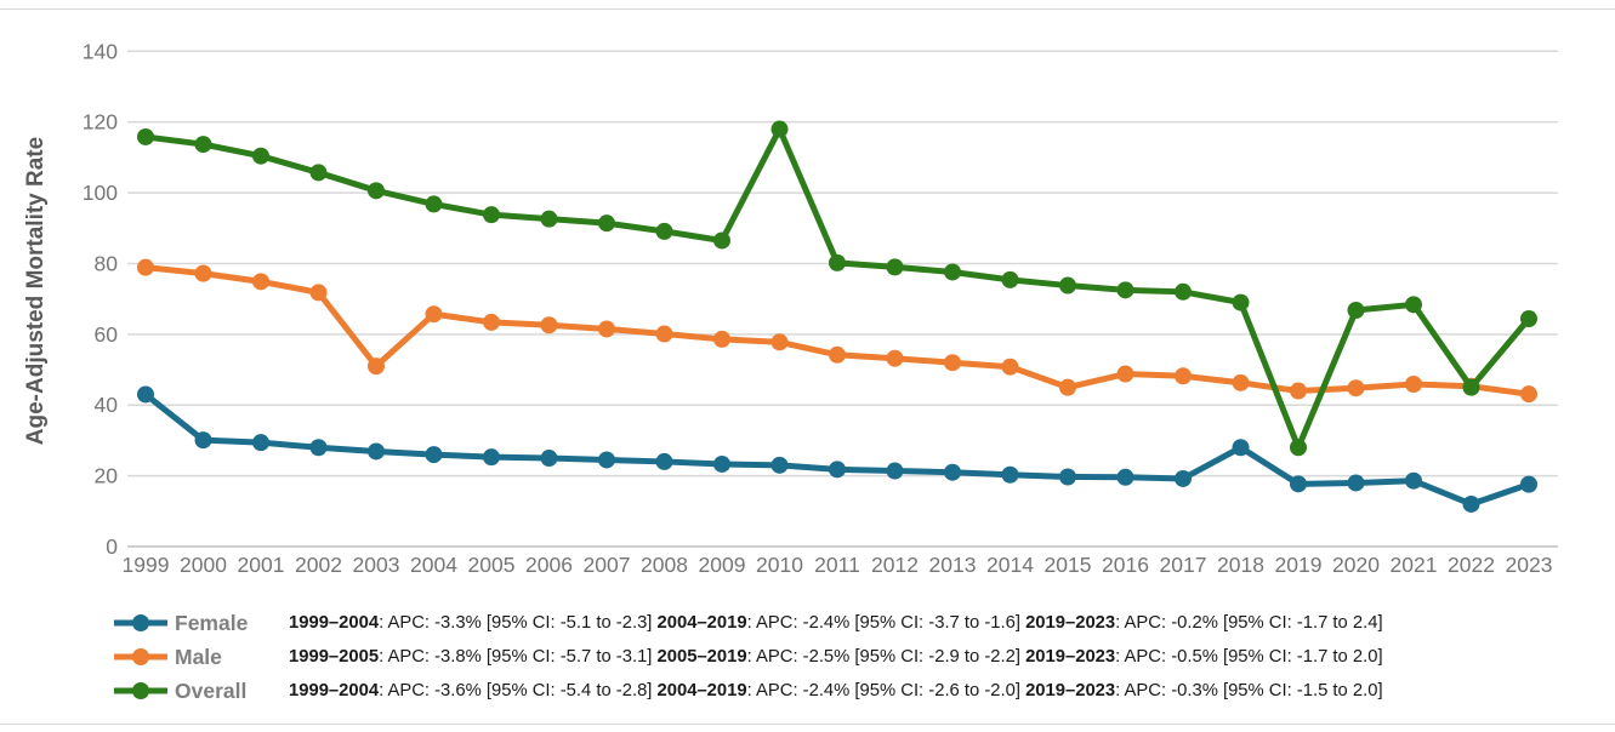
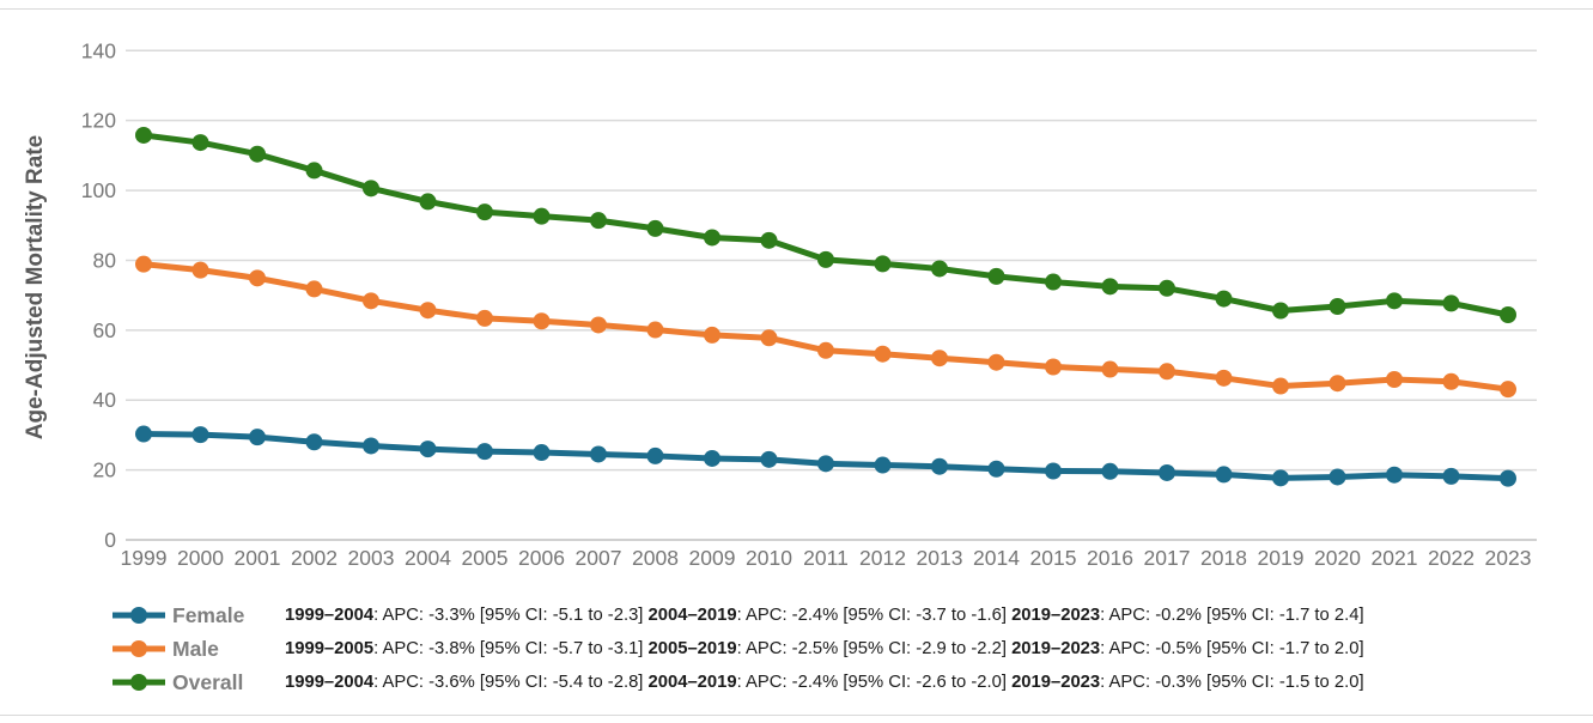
Female/1999: 43 -> 30
Male/2003: 51 -> 68
Overall/2010: 118 -> 86
Male/2015: 45 -> 50
Female/2018: 28 -> 19
Overall/2019: 28 -> 66
Female/2022: 12 -> 18
Overall/2022: 45 -> 68
